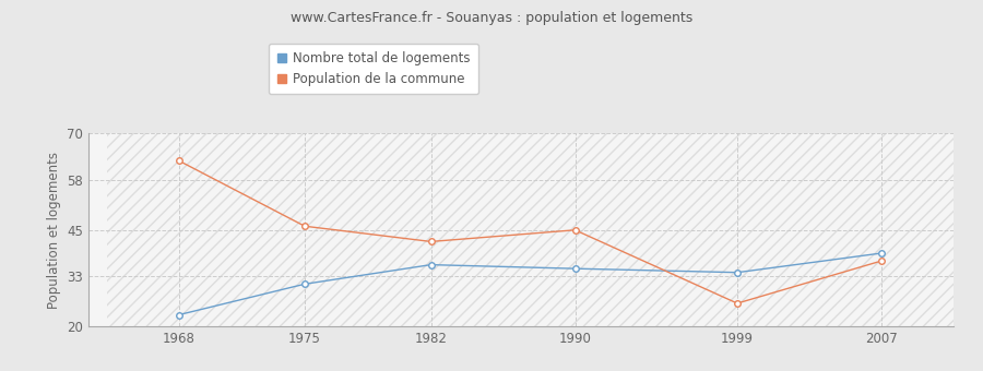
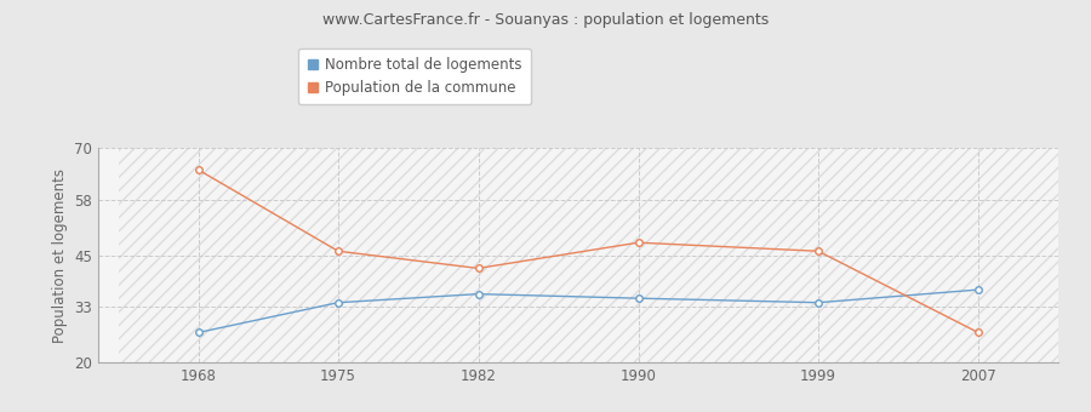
Nombre total de logements/1968: 23 -> 27
Population de la commune/1968: 63 -> 65
Nombre total de logements/1975: 31 -> 34
Population de la commune/1990: 45 -> 48
Population de la commune/1999: 26 -> 46
Nombre total de logements/2007: 39 -> 37
Population de la commune/2007: 37 -> 27
